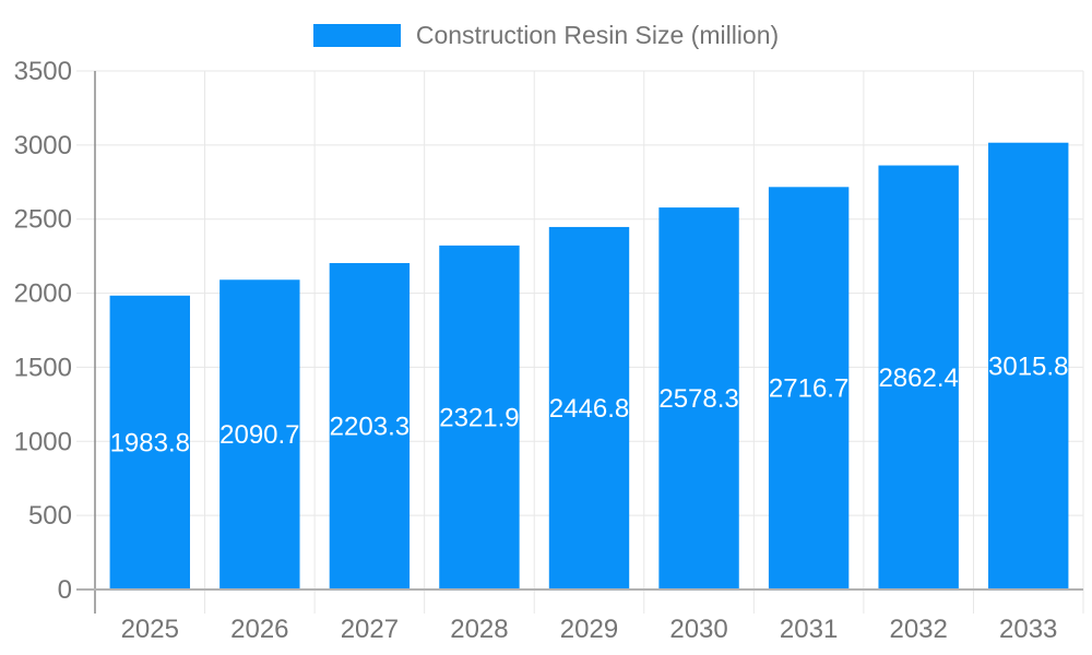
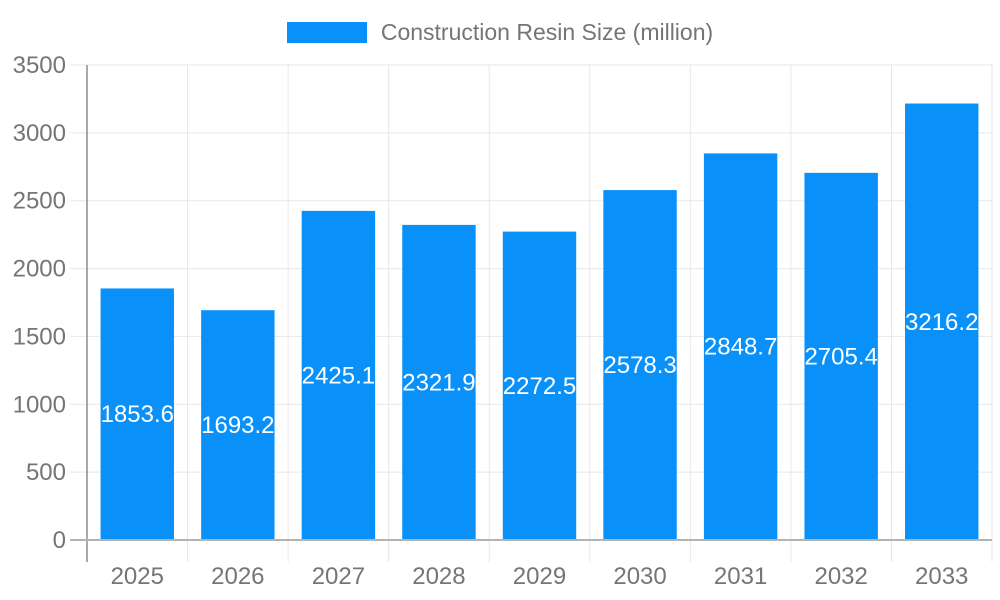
2025: 1983.8 -> 1853.6
2026: 2090.7 -> 1693.2
2027: 2203.3 -> 2425.1
2029: 2446.8 -> 2272.5
2031: 2716.7 -> 2848.7
2032: 2862.4 -> 2705.4
2033: 3015.8 -> 3216.2
